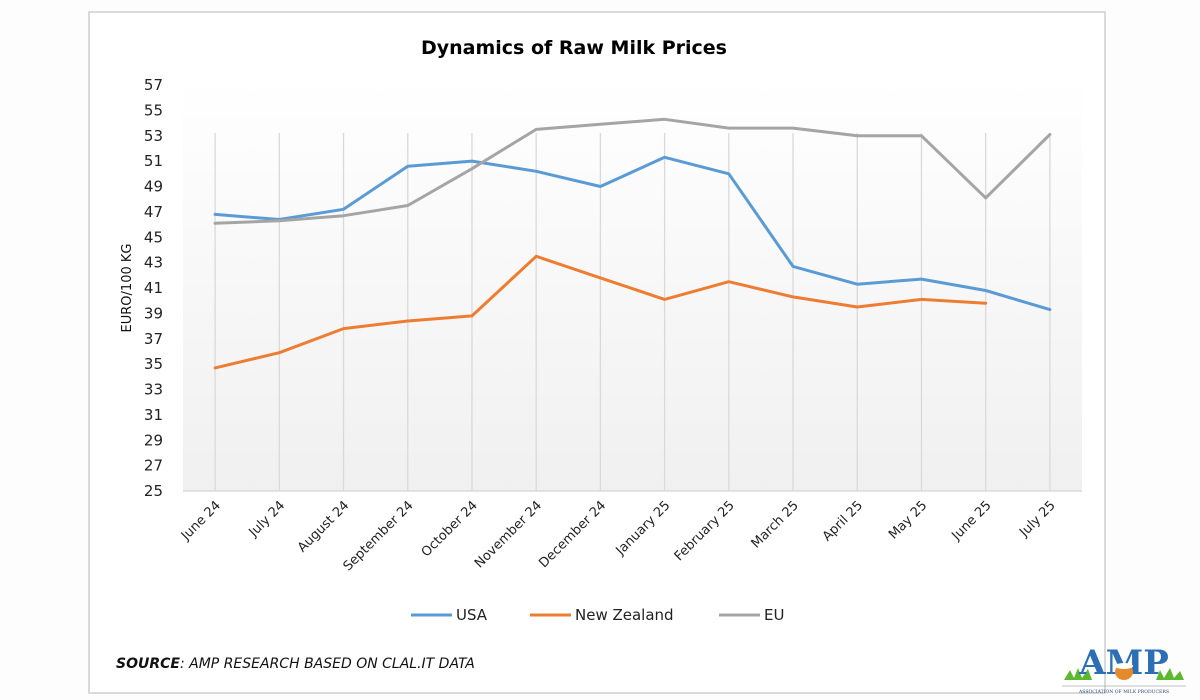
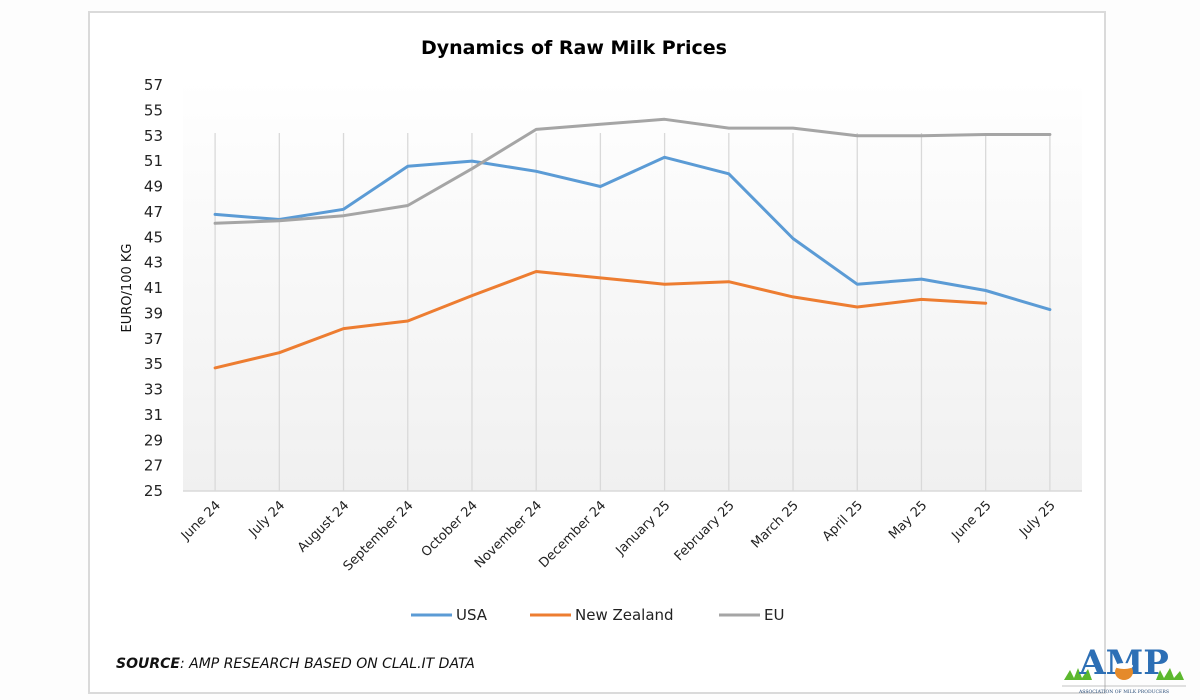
New Zealand/October 24: 38.8 -> 40.4
New Zealand/November 24: 43.5 -> 42.3
New Zealand/January 25: 40.1 -> 41.3
USA/March 25: 42.7 -> 44.9
EU/June 25: 48.1 -> 53.1
